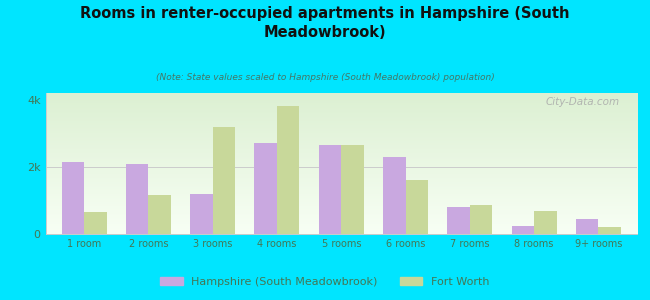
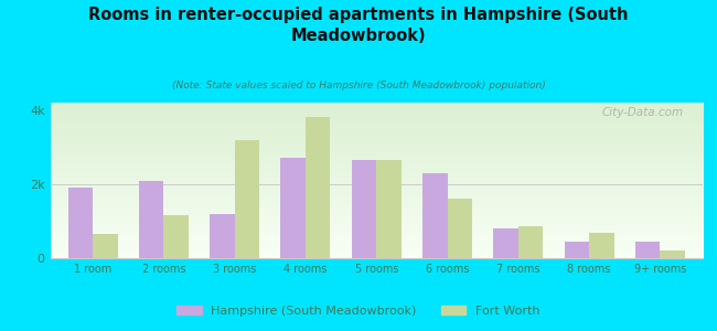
Hampshire (South Meadowbrook)/1 room: 2.15k -> 1.90k
Hampshire (South Meadowbrook)/8 rooms: 0.25k -> 0.45k
